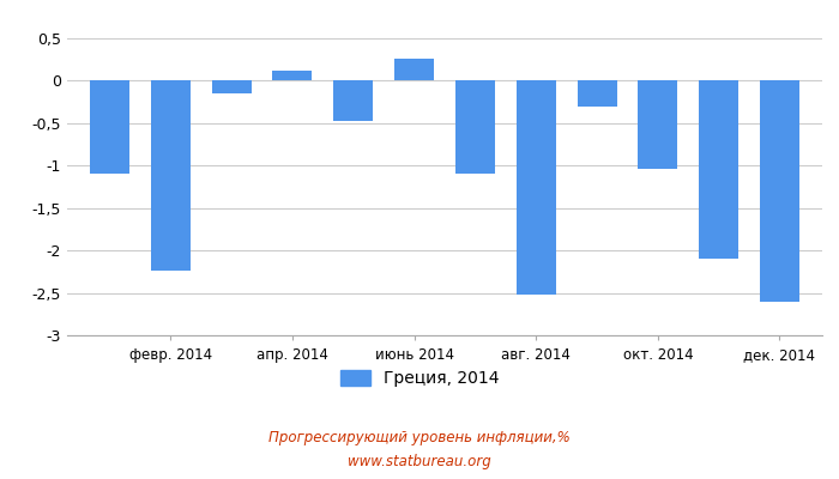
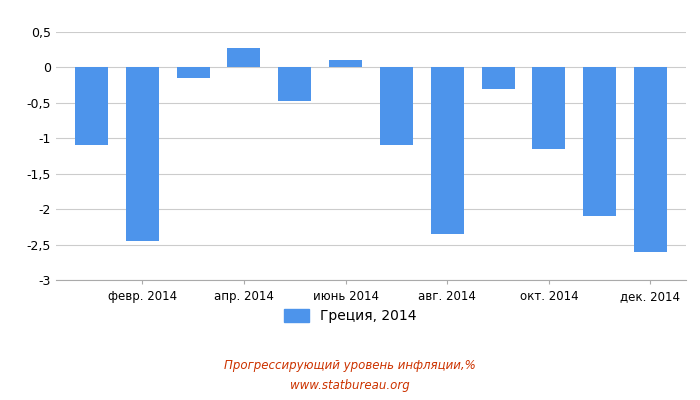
февр. 2014: -2,24 -> -2,45
апр. 2014: 0,12 -> 0,28
июнь 2014: 0,26 -> 0,11
авг. 2014: -2,52 -> -2,35
окт. 2014: -1,04 -> -1,15
